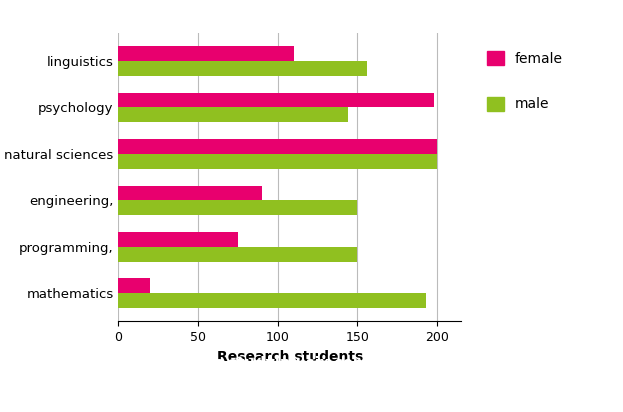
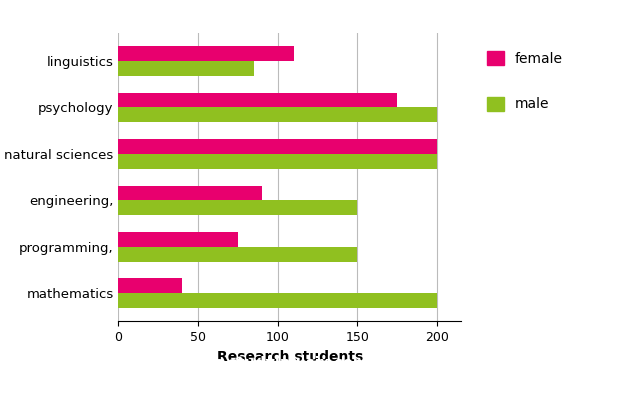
male/linguistics: 156 -> 85
female/psychology: 198 -> 175
male/psychology: 144 -> 200
female/mathematics: 20 -> 40
male/mathematics: 193 -> 200
